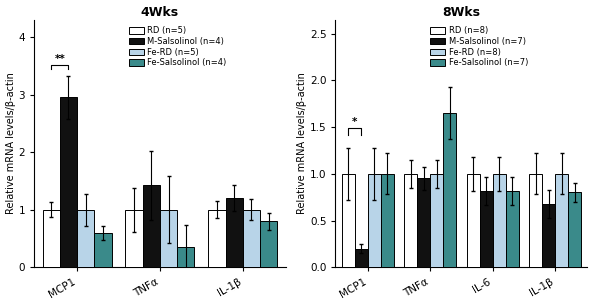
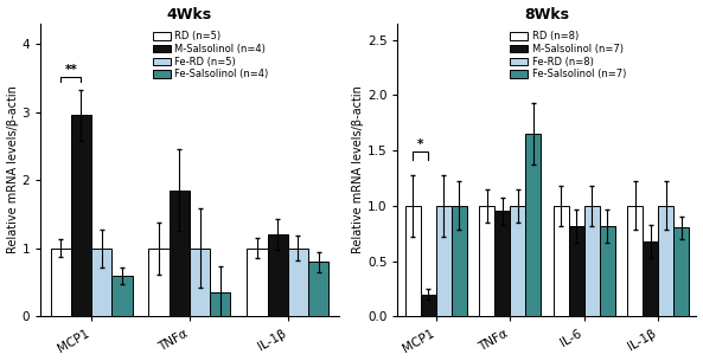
4Wks/M-Salsolinol (n=4)/TNFα: 1.42 -> 1.85
